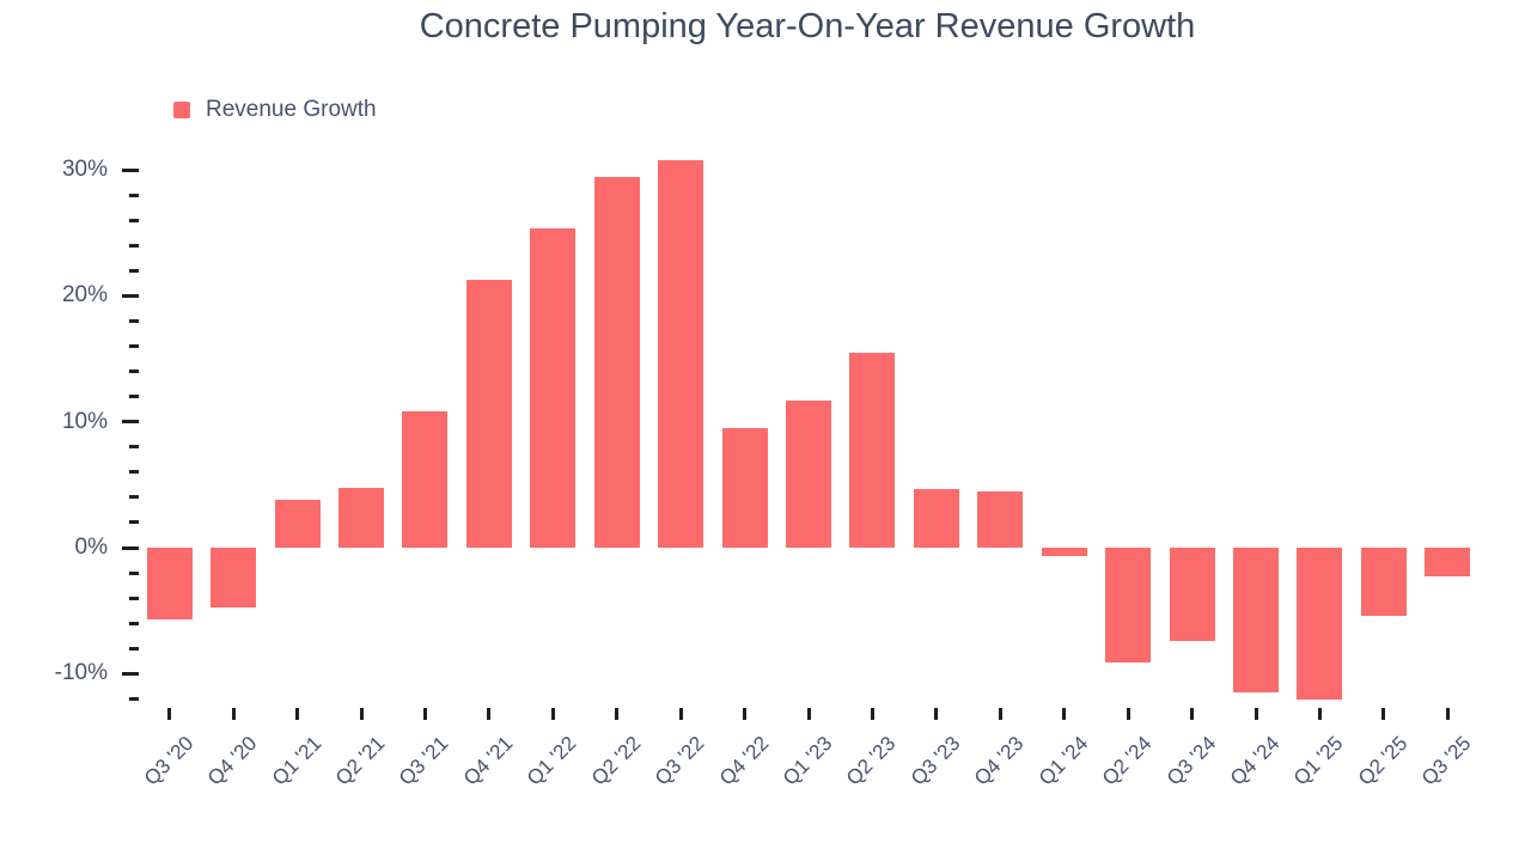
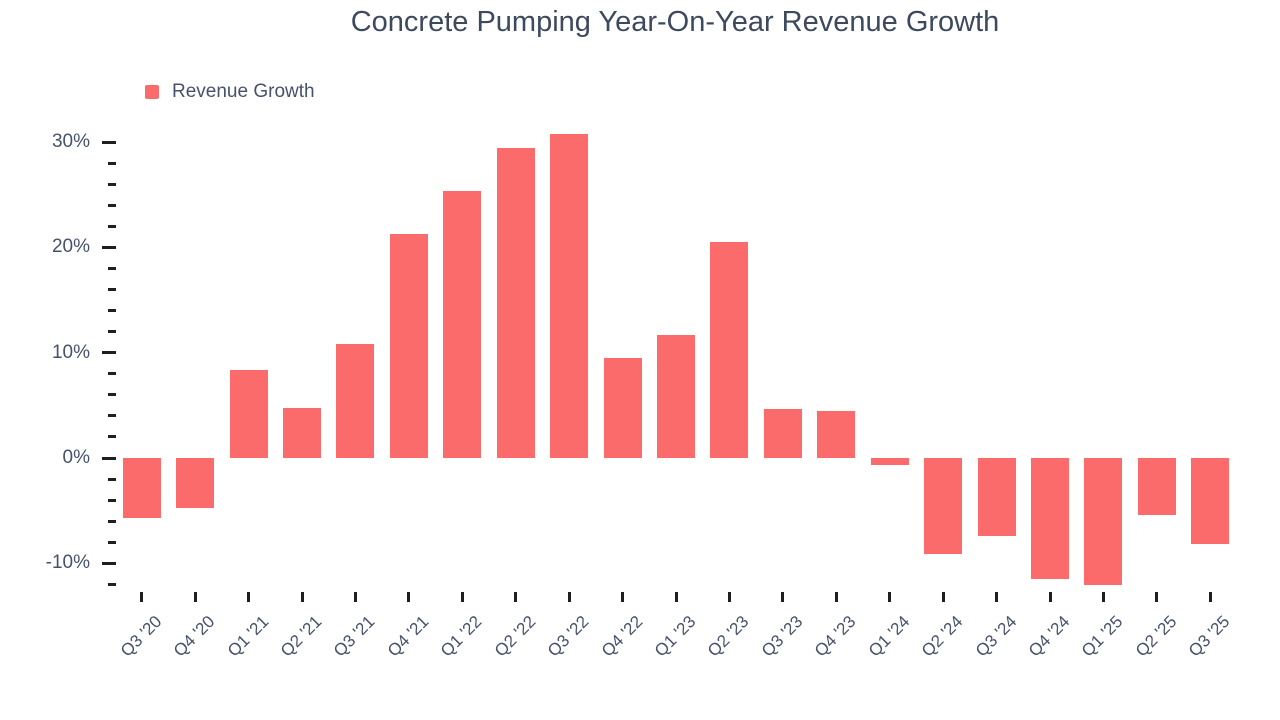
Q1 '21: 3.8% -> 8.4%
Q2 '23: 15.5% -> 20.5%
Q3 '25: -2.3% -> -8.2%
